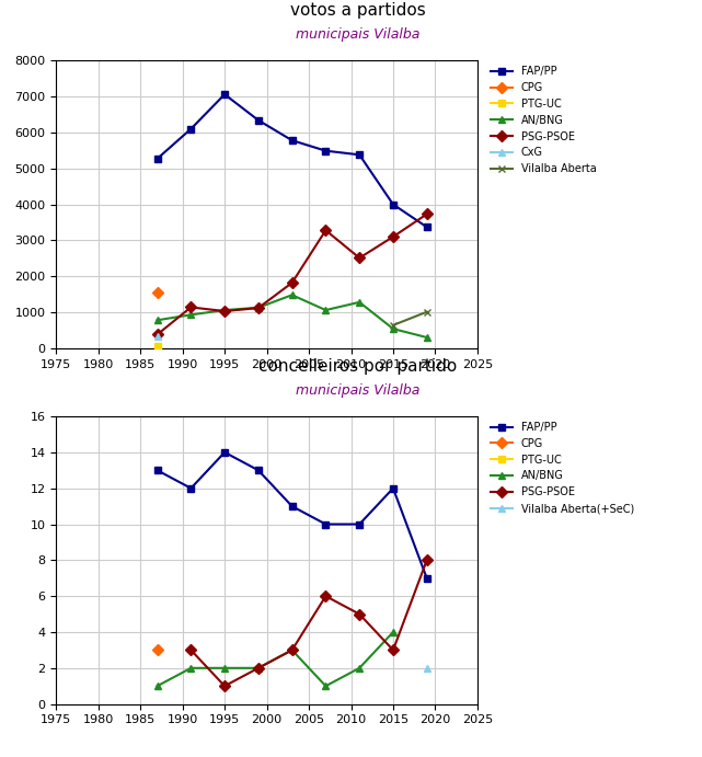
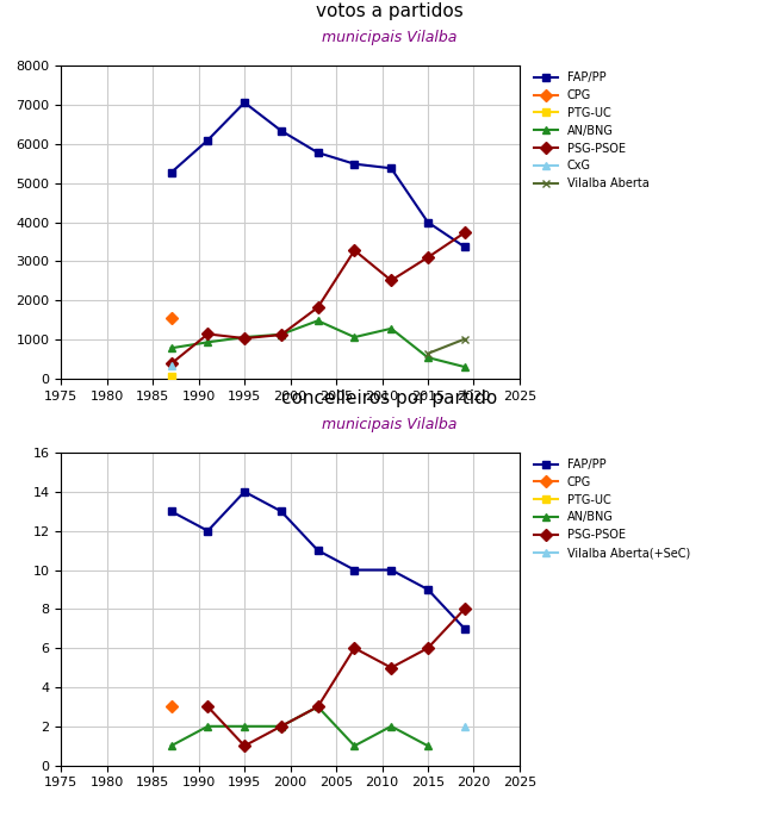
FAP/PP/2015: 12 -> 9
AN/BNG/2015: 4 -> 1
PSG-PSOE/2015: 3 -> 6
